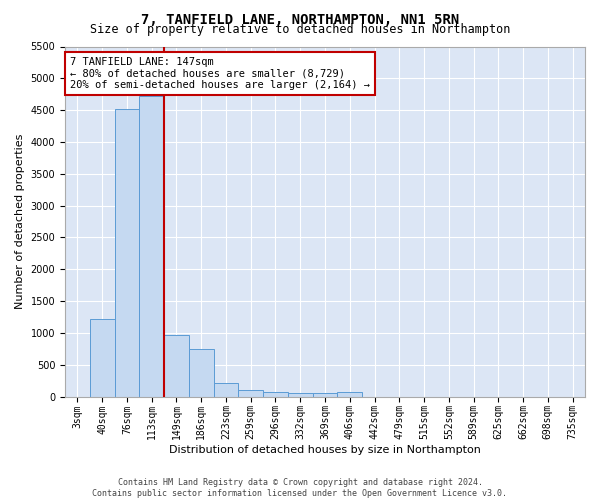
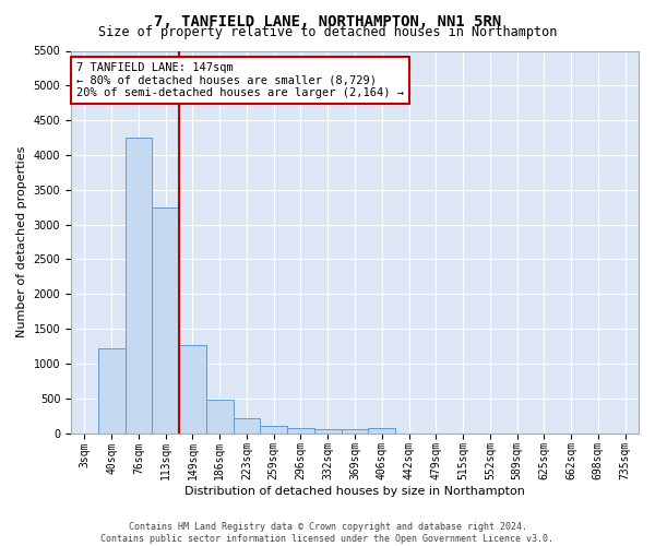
76sqm: 4520 -> 4250
113sqm: 4720 -> 3250
149sqm: 960 -> 1270
186sqm: 740 -> 480
